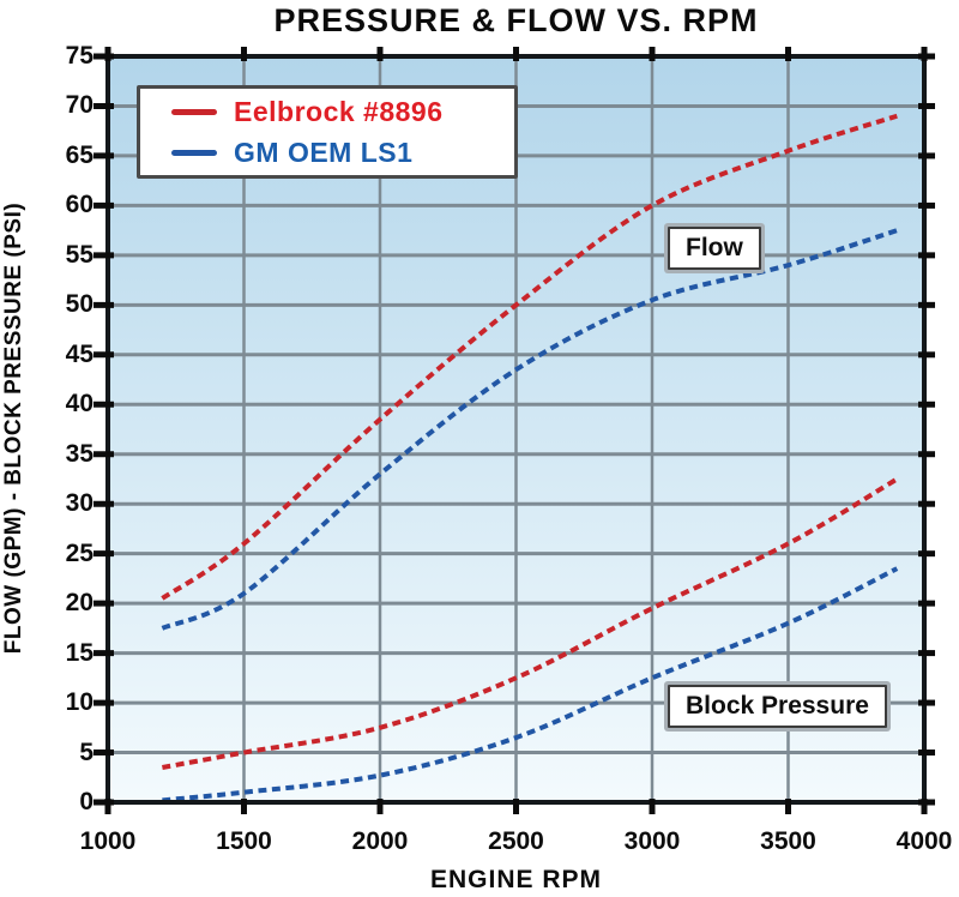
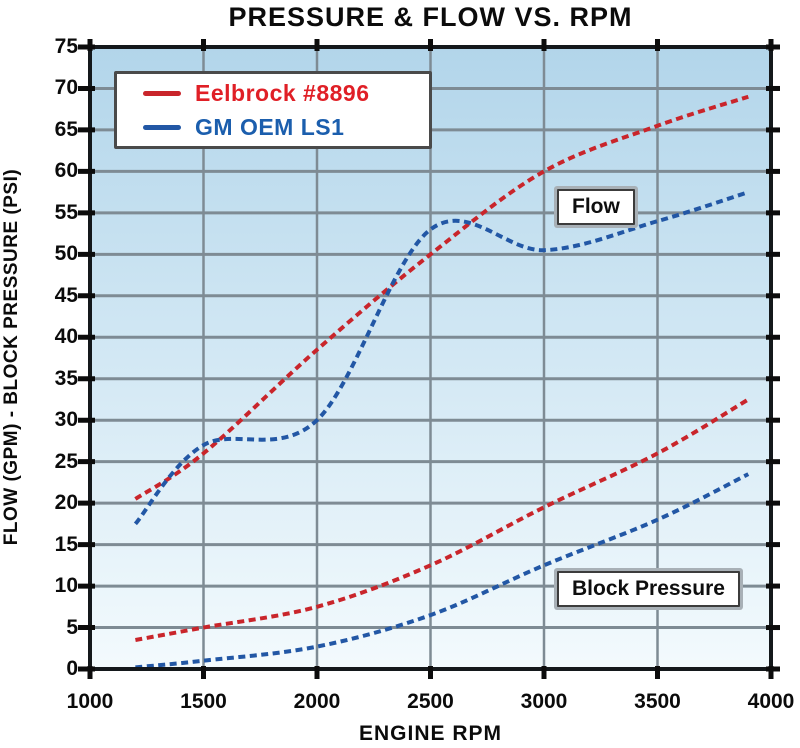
GM OEM LS1 Flow/1500: 21 -> 27
GM OEM LS1 Flow/2000: 33 -> 30
GM OEM LS1 Flow/2500: 44 -> 53
